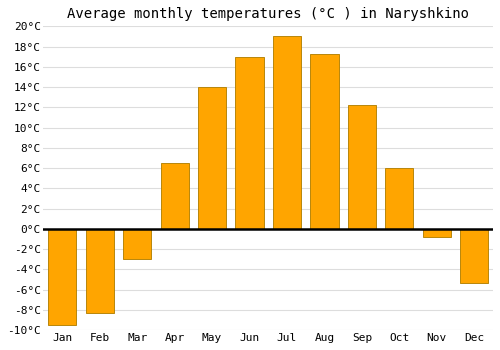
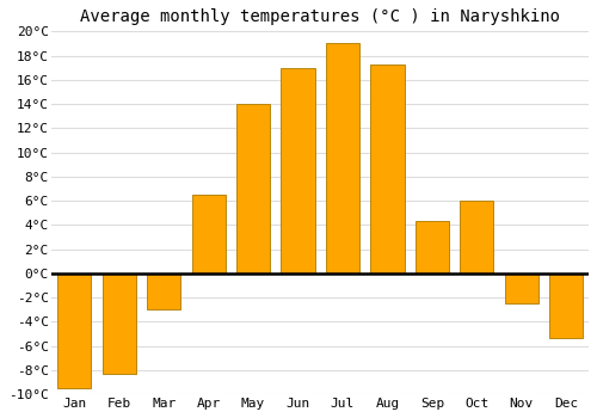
Sep: 12.2°C -> 4.3°C
Nov: -0.8°C -> -2.5°C
